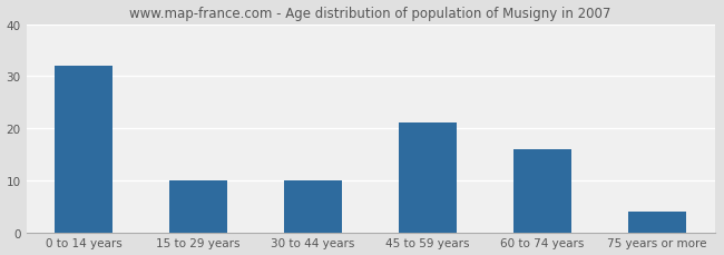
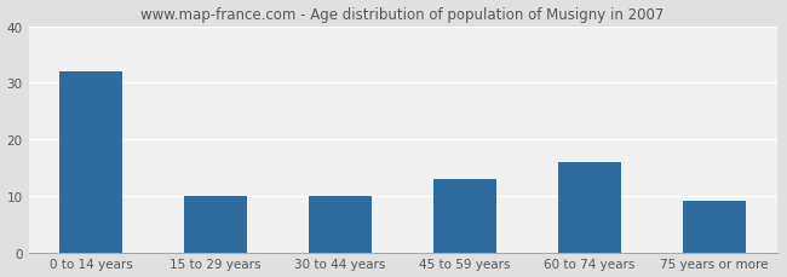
45 to 59 years: 21 -> 13
75 years or more: 4 -> 9
